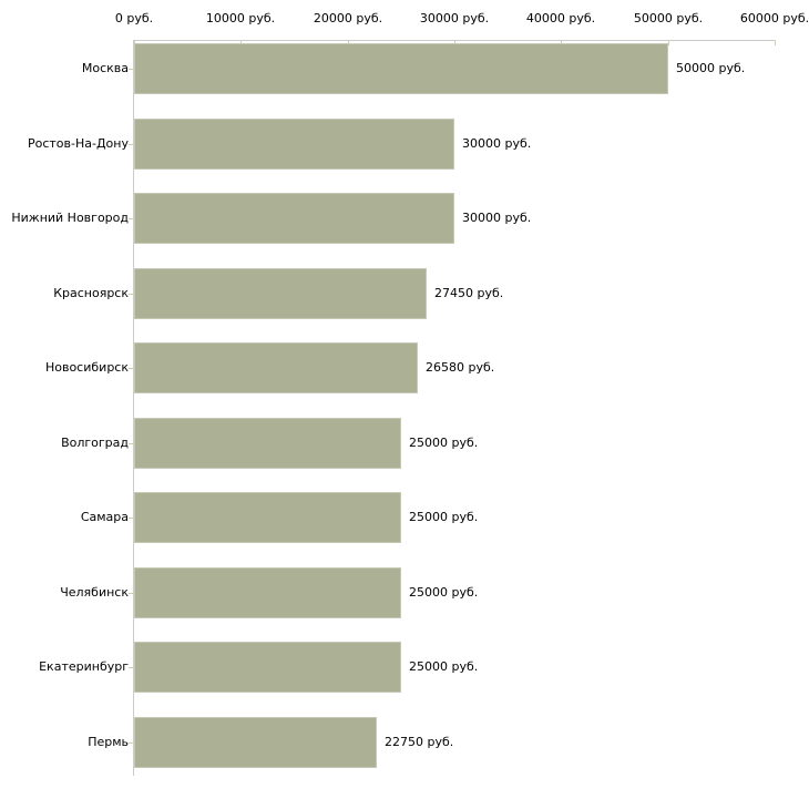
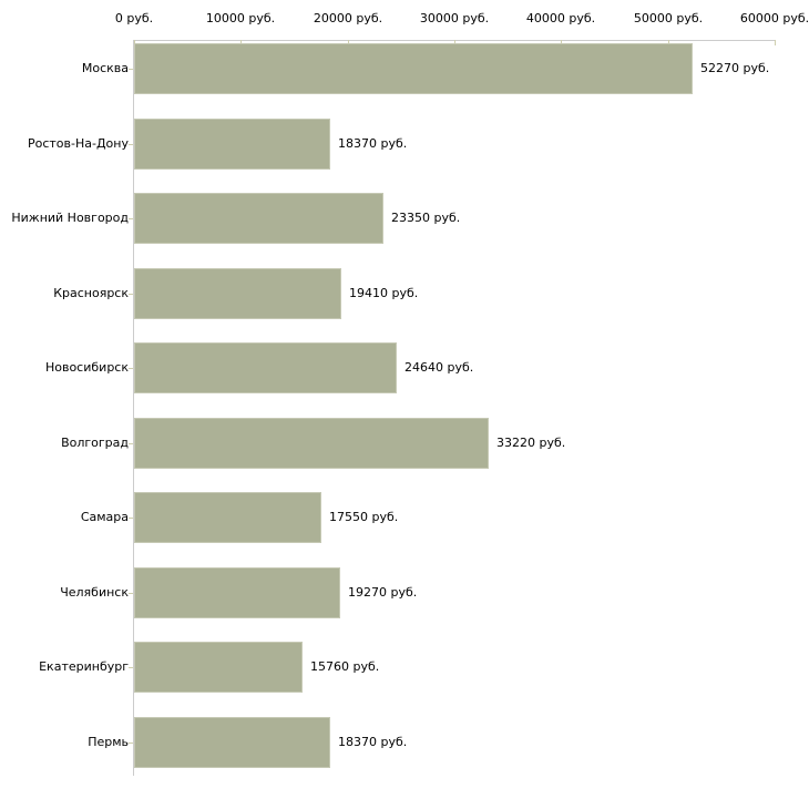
Москва: 50000 -> 52270
Ростов-На-Дону: 30000 -> 18370
Нижний Новгород: 30000 -> 23350
Красноярск: 27450 -> 19410
Новосибирск: 26580 -> 24640
Волгоград: 25000 -> 33220
Самара: 25000 -> 17550
Челябинск: 25000 -> 19270
Екатеринбург: 25000 -> 15760
Пермь: 22750 -> 18370
